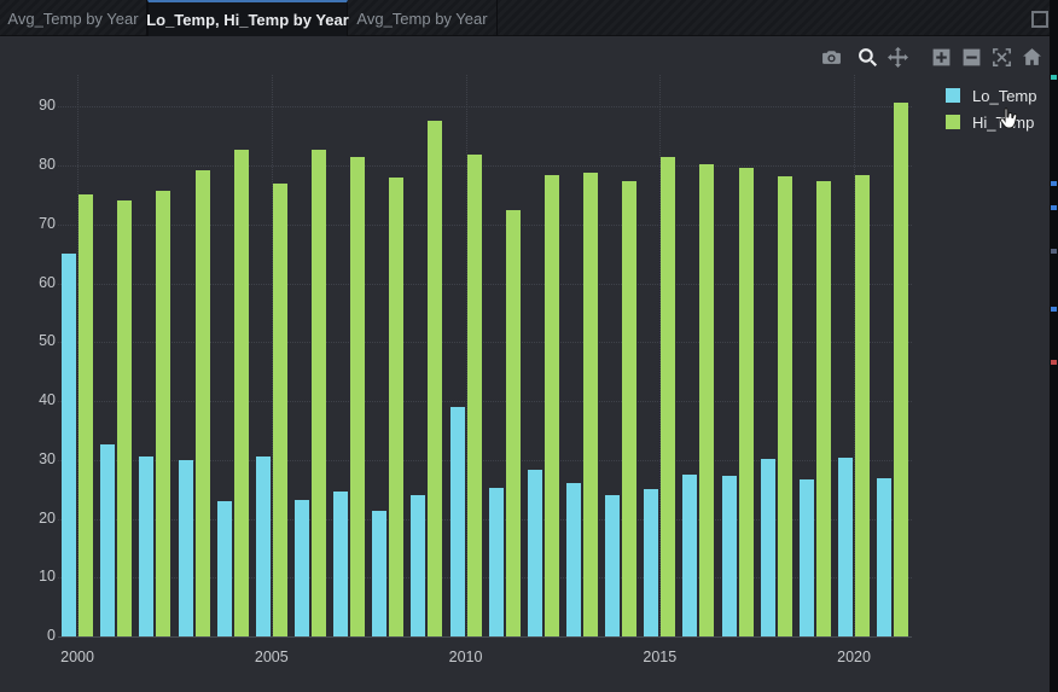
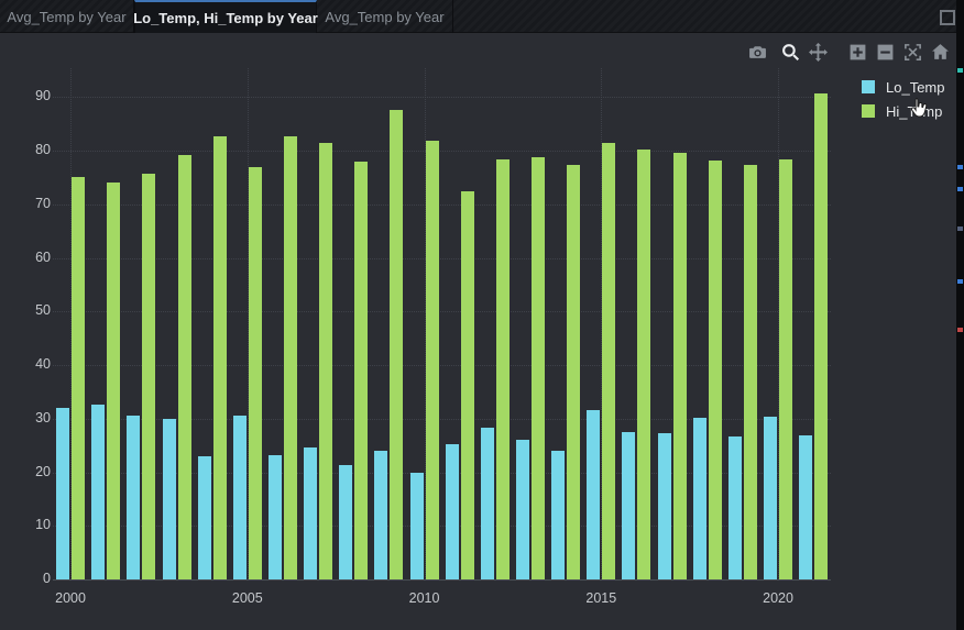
Lo_Temp/2000: 65 -> 32
Lo_Temp/2010: 39 -> 20
Lo_Temp/2015: 25 -> 32
